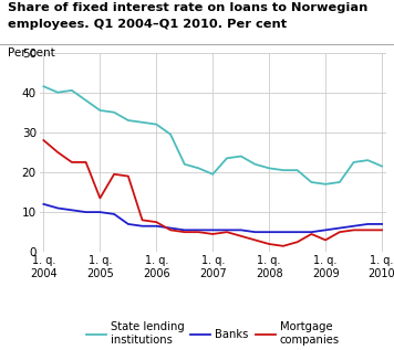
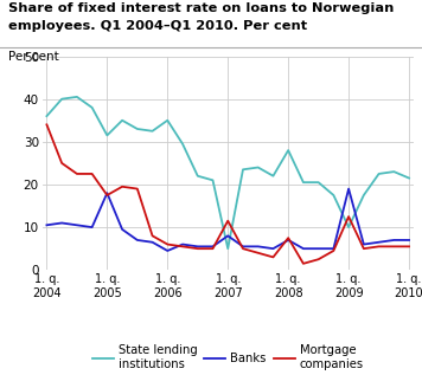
State lending institutions/1. q. 2004: 41.5 -> 36.0
Banks/1. q. 2004: 12.0 -> 10.5
Mortgage companies/1. q. 2004: 28.0 -> 34.0
State lending institutions/1. q. 2005: 35.5 -> 31.5
Banks/1. q. 2005: 10.0 -> 18.0
Mortgage companies/1. q. 2005: 13.5 -> 17.5
State lending institutions/1. q. 2006: 32.0 -> 35.0
Banks/1. q. 2006: 6.5 -> 4.5
Mortgage companies/1. q. 2006: 7.5 -> 6.0
State lending institutions/1. q. 2007: 19.5 -> 5.0
Banks/1. q. 2007: 5.5 -> 8.0
Mortgage companies/1. q. 2007: 4.5 -> 11.5
State lending institutions/1. q. 2008: 21.0 -> 28.0
Banks/1. q. 2008: 5.0 -> 7.0
Mortgage companies/1. q. 2008: 2.0 -> 7.5
State lending institutions/1. q. 2009: 17.0 -> 10.0
Banks/1. q. 2009: 5.5 -> 19.0
Mortgage companies/1. q. 2009: 3.0 -> 12.5
